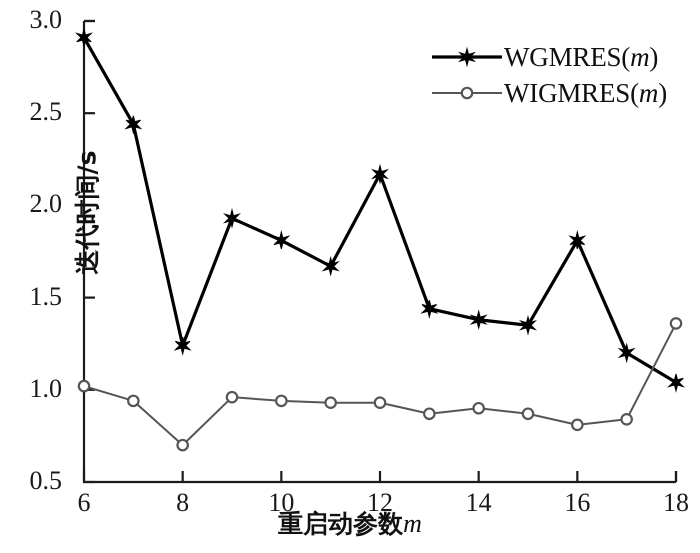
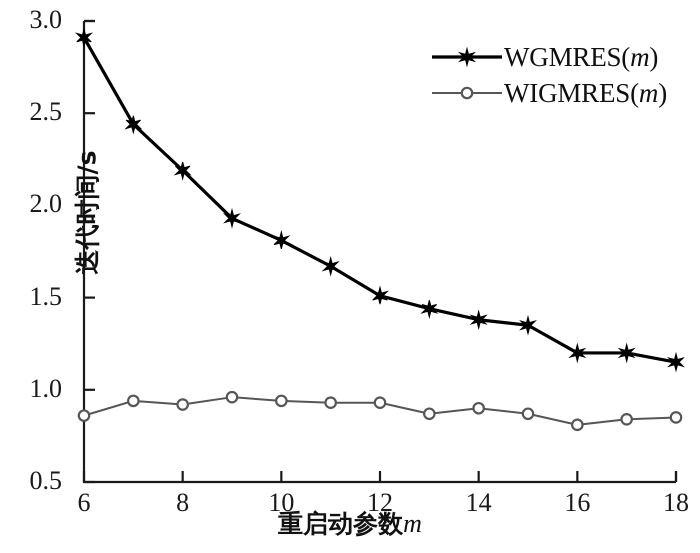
WIGMRES(m)/6: 1.02 -> 0.86
WGMRES(m)/8: 1.24 -> 2.19
WIGMRES(m)/8: 0.70 -> 0.92
WGMRES(m)/12: 2.17 -> 1.51
WGMRES(m)/16: 1.81 -> 1.20
WGMRES(m)/18: 1.04 -> 1.15
WIGMRES(m)/18: 1.36 -> 0.85
